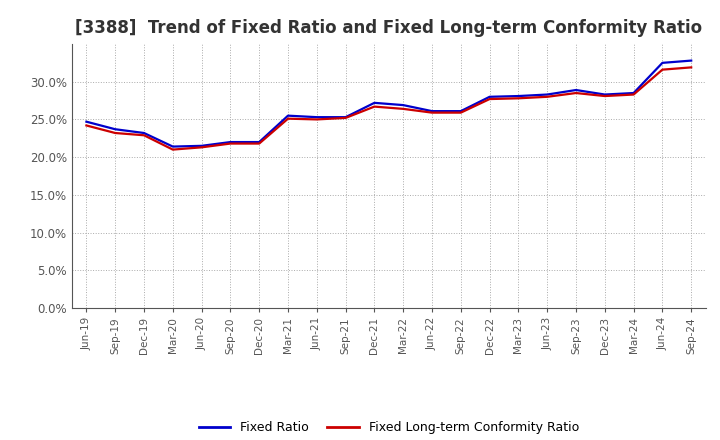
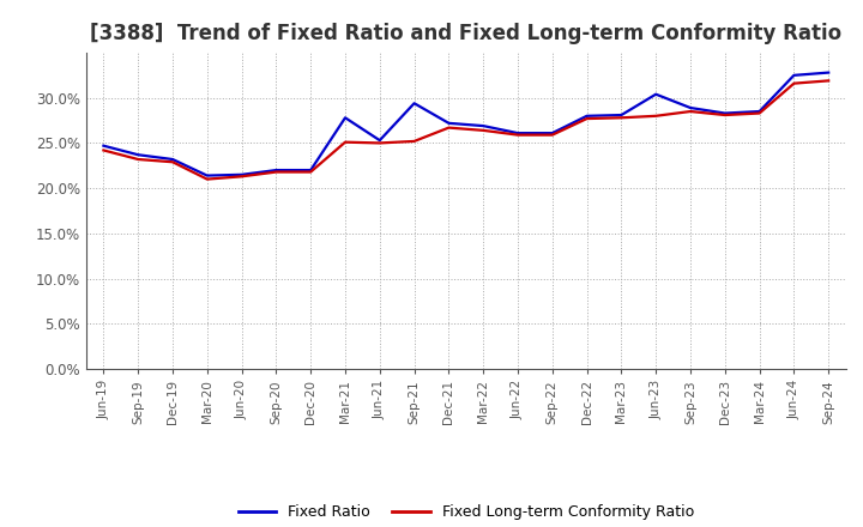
Fixed Ratio/Mar-21: 25.5% -> 27.8%
Fixed Ratio/Sep-21: 25.3% -> 29.4%
Fixed Ratio/Jun-23: 28.3% -> 30.4%
